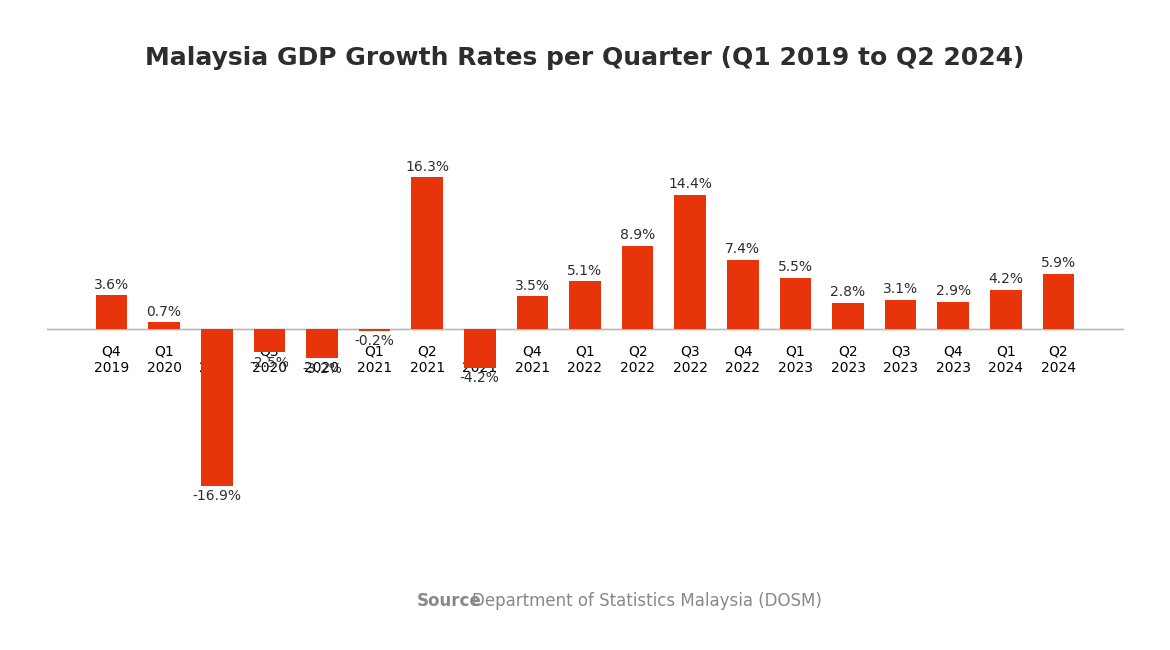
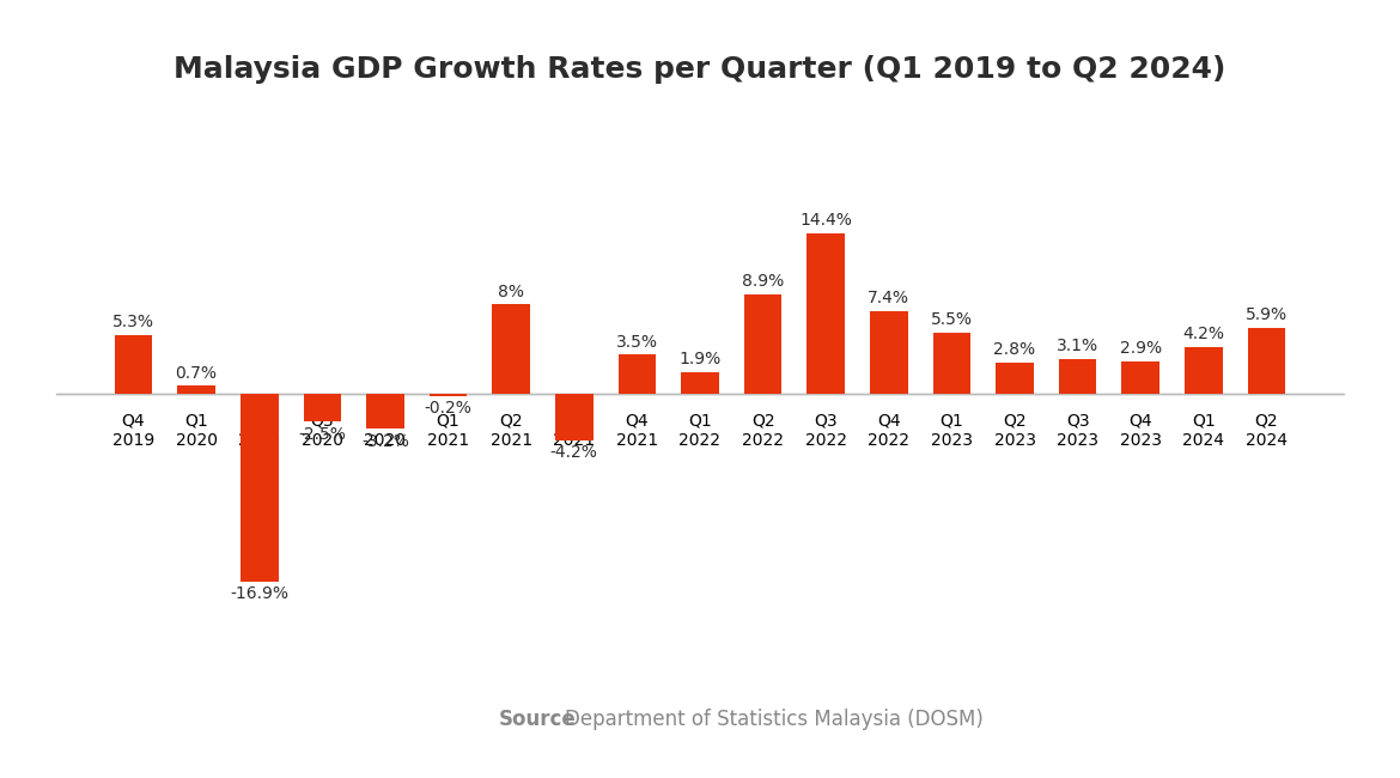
Q4 2019: 3.6% -> 5.3%
Q2 2021: 16.3% -> 8%
Q1 2022: 5.1% -> 1.9%
